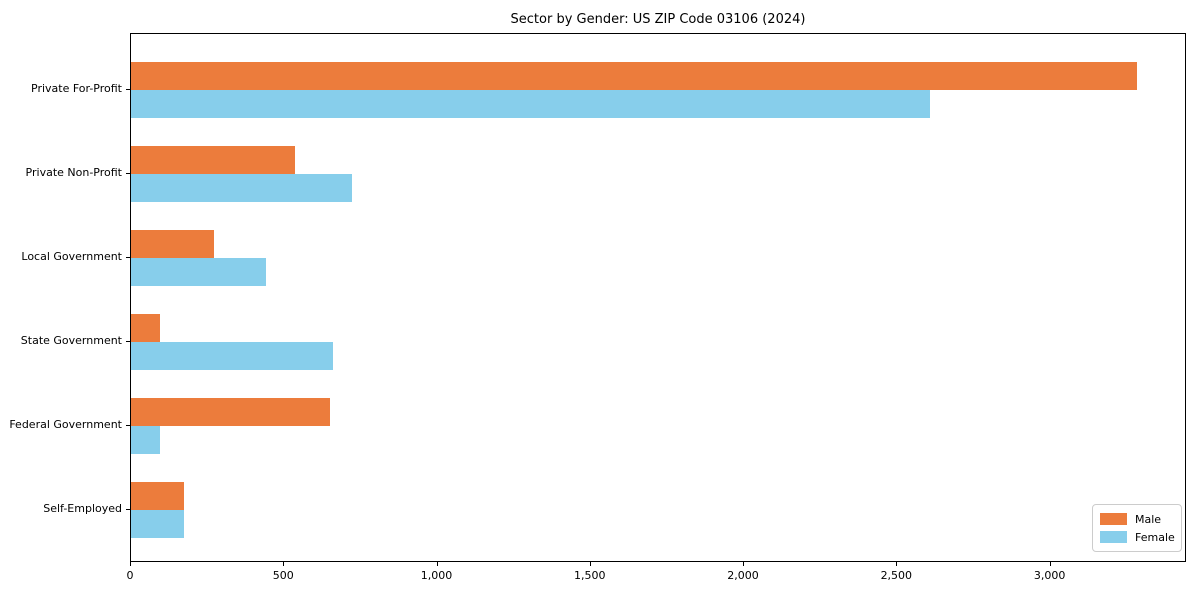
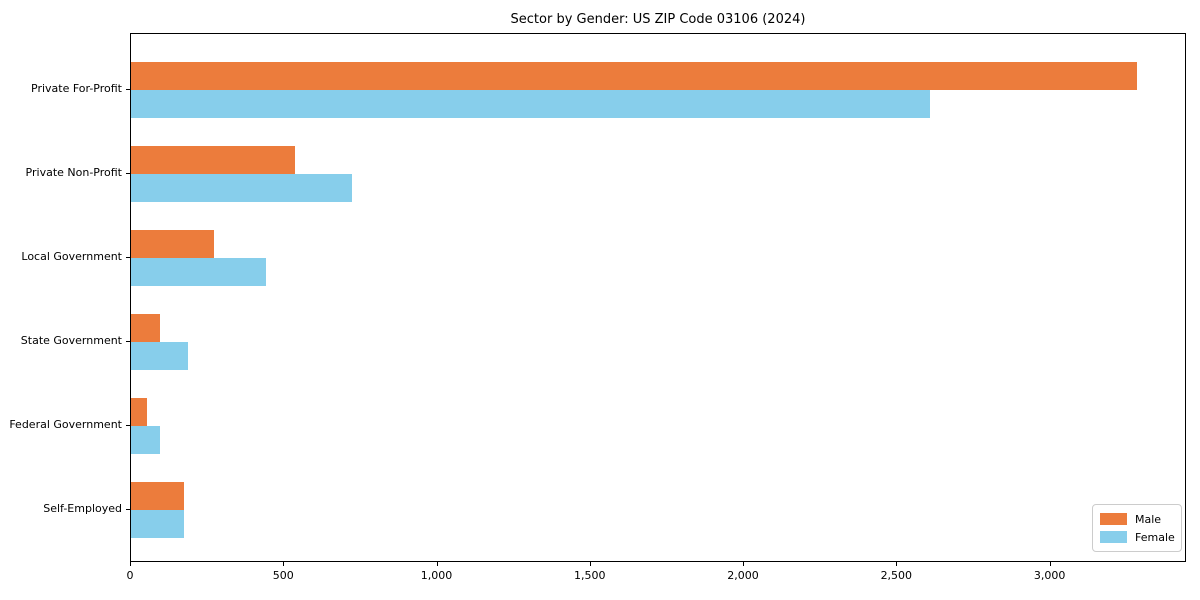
Female/State Government: 660 -> 190
Male/Federal Government: 650 -> 50
